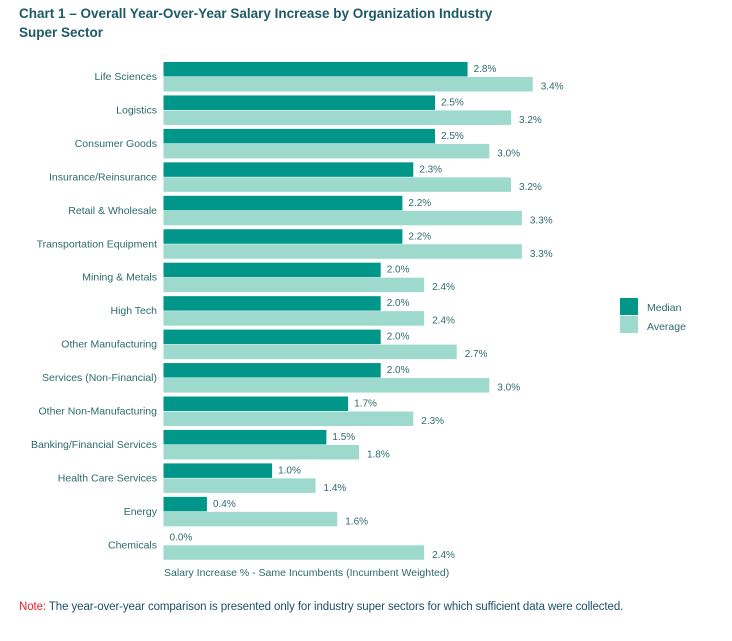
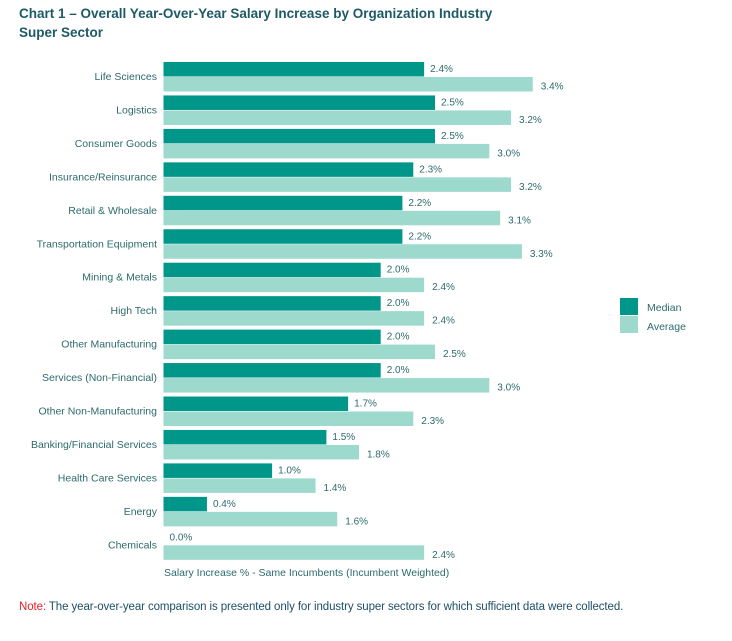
Median/Life Sciences: 2.8% -> 2.4%
Average/Retail & Wholesale: 3.3% -> 3.1%
Average/Other Manufacturing: 2.7% -> 2.5%
